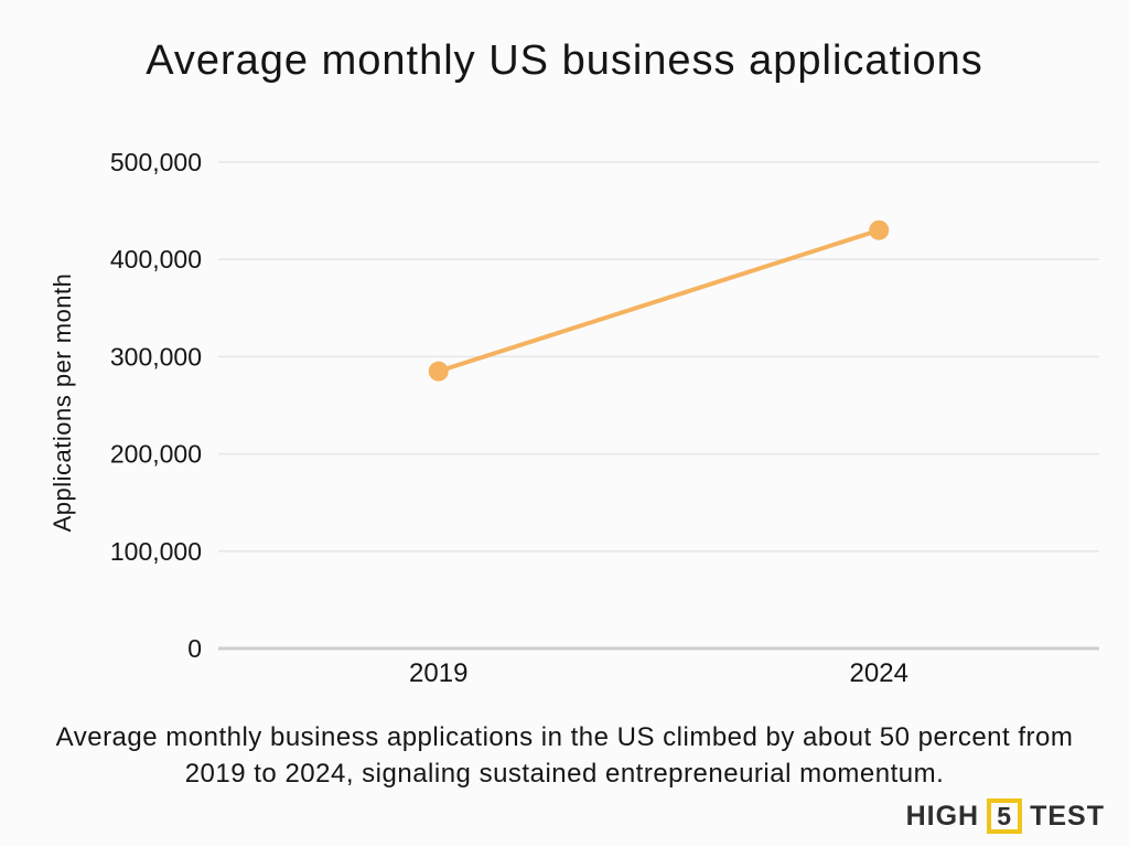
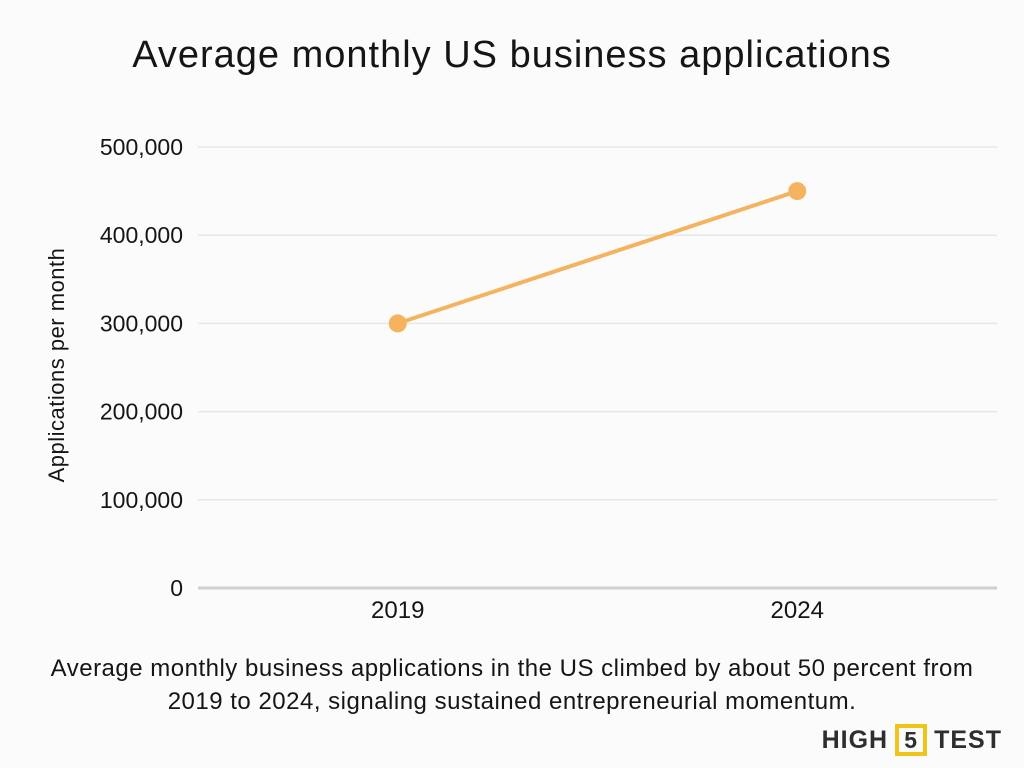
2019: 280000 -> 300000
2024: 430000 -> 450000
